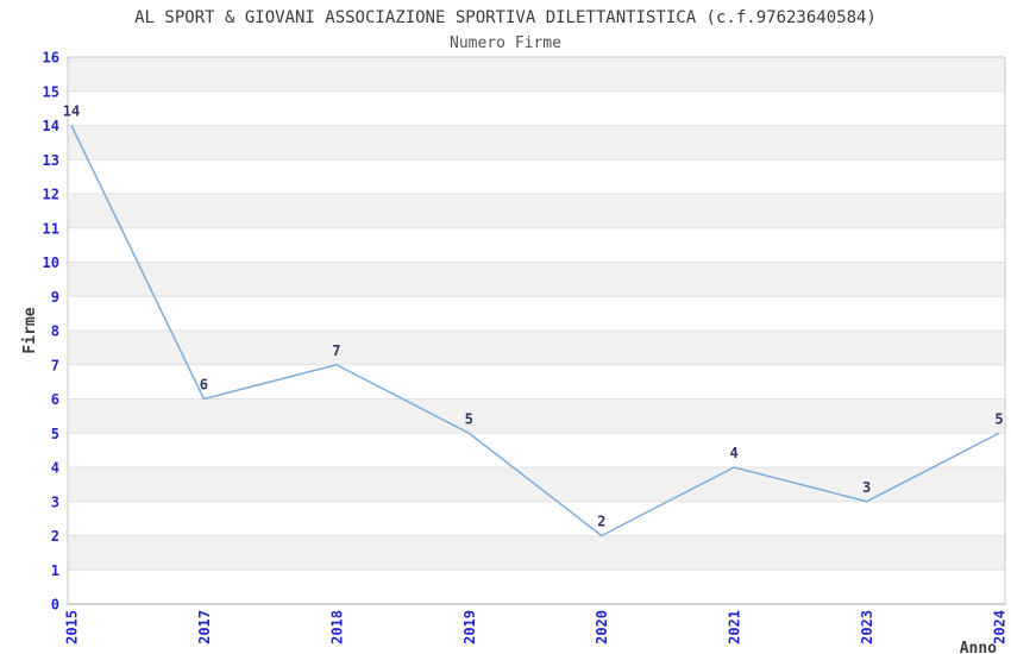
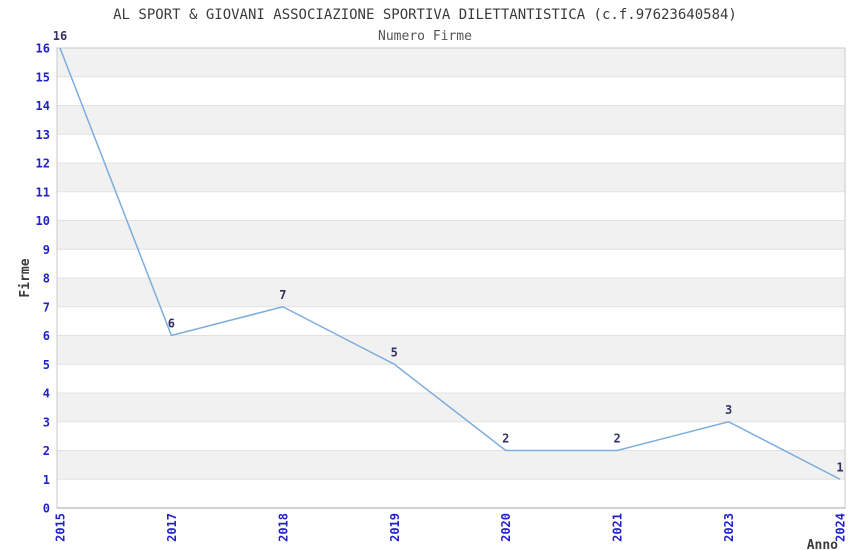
2015: 14 -> 16
2021: 4 -> 2
2024: 5 -> 1
